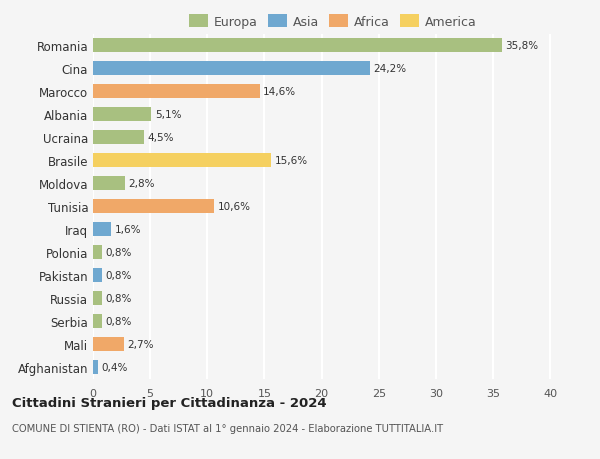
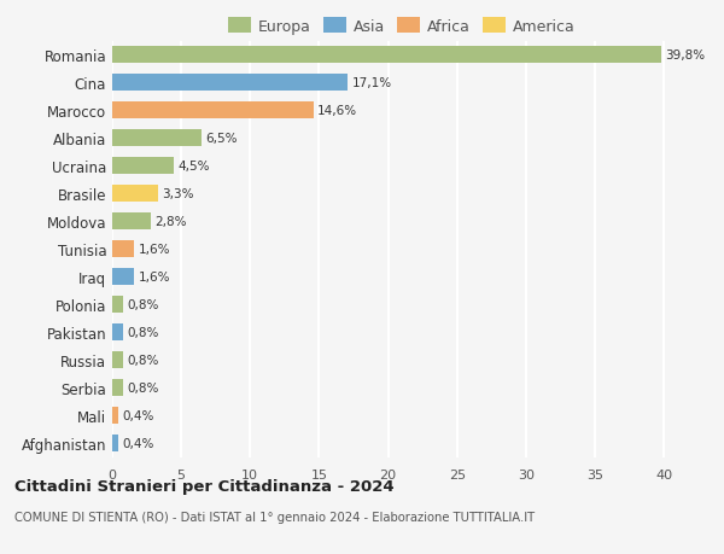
Romania: 35,8% -> 39,8%
Cina: 24,2% -> 17,1%
Albania: 5,1% -> 6,5%
Brasile: 15,6% -> 3,3%
Tunisia: 10,6% -> 1,6%
Mali: 2,7% -> 0,4%
